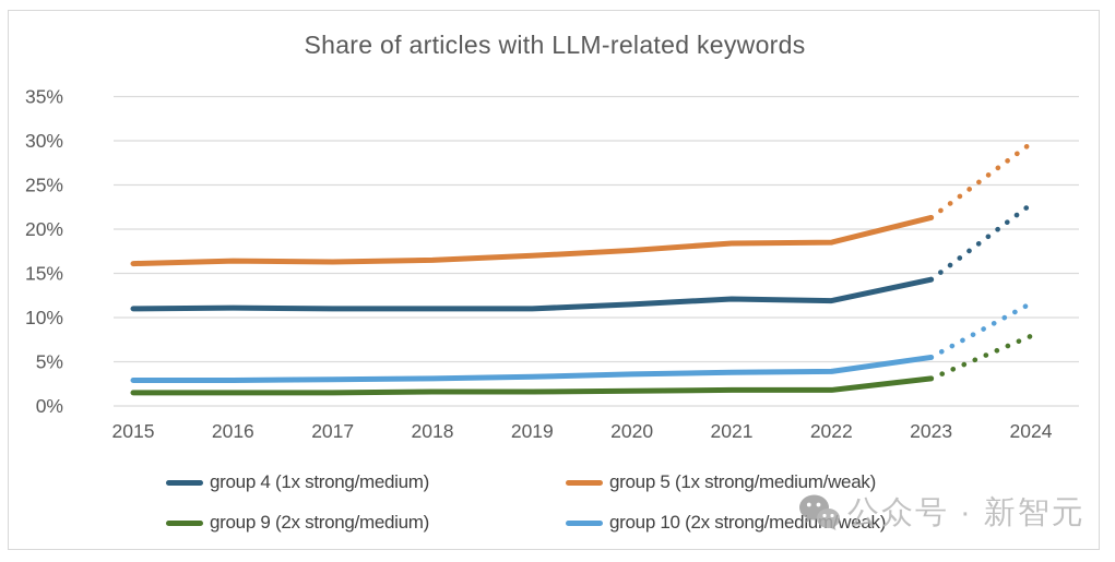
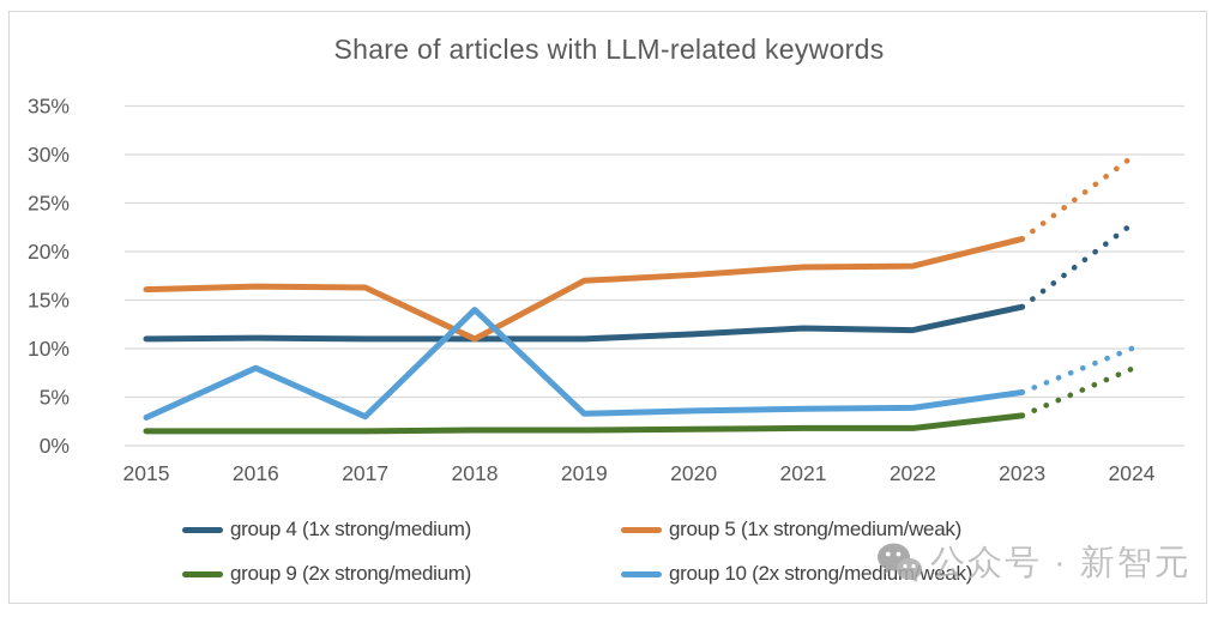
group 10 (2x strong/medium/weak)/2016: 3% -> 8%
group 5 (1x strong/medium/weak)/2018: 16% -> 11%
group 10 (2x strong/medium/weak)/2018: 3% -> 14%
group 10 (2x strong/medium/weak)/2024: 12% -> 10%
